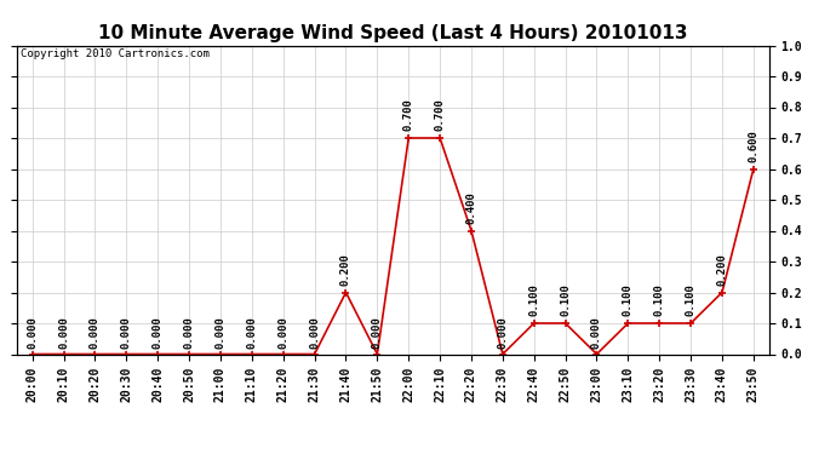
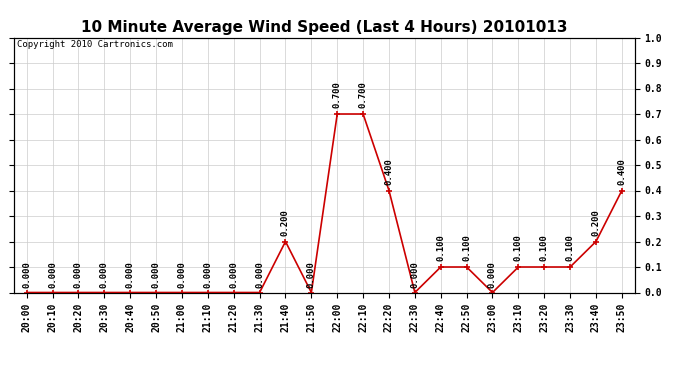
23:50: 0.600 -> 0.400
